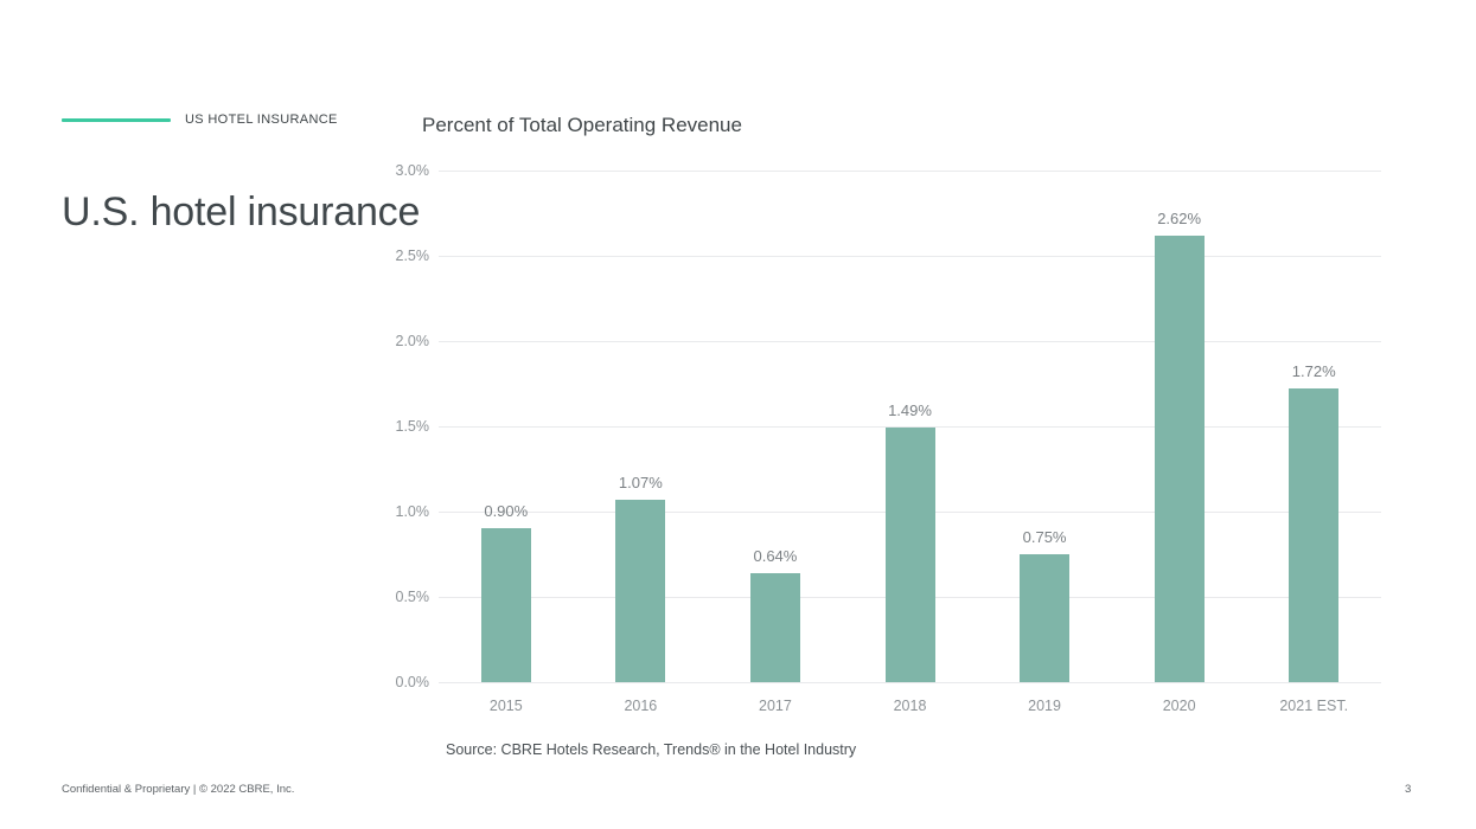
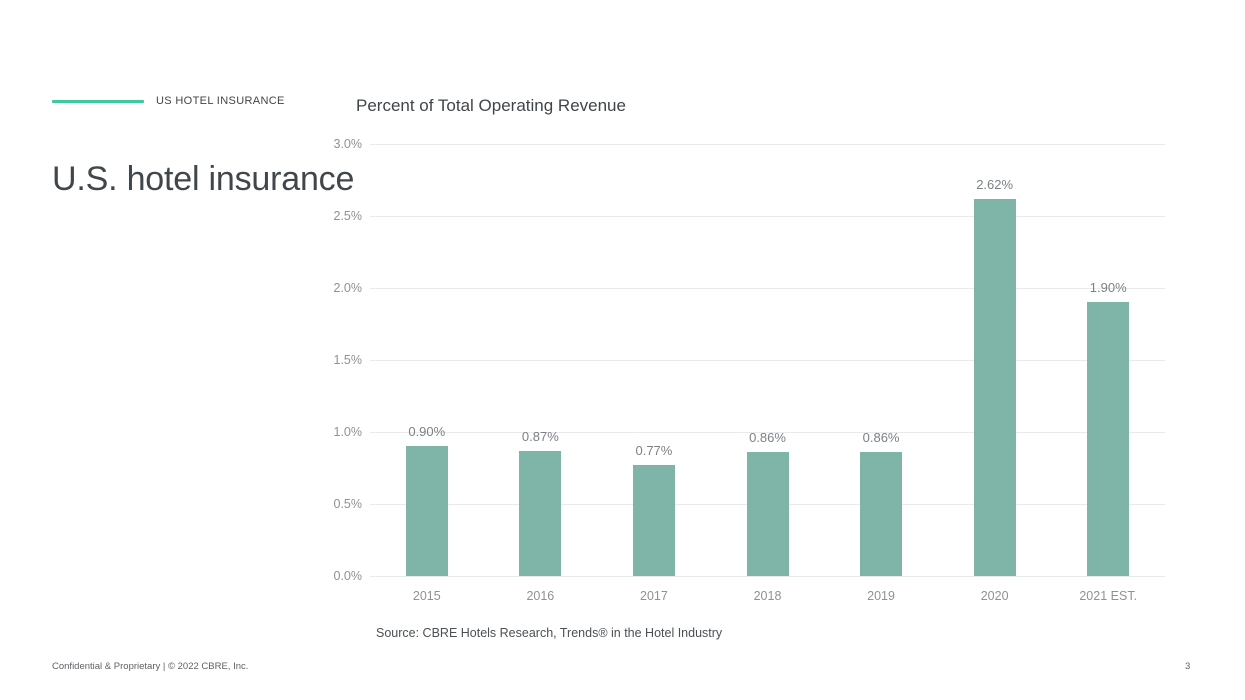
2016: 1.07% -> 0.87%
2017: 0.64% -> 0.77%
2018: 1.49% -> 0.86%
2019: 0.75% -> 0.86%
2021 EST.: 1.72% -> 1.90%
